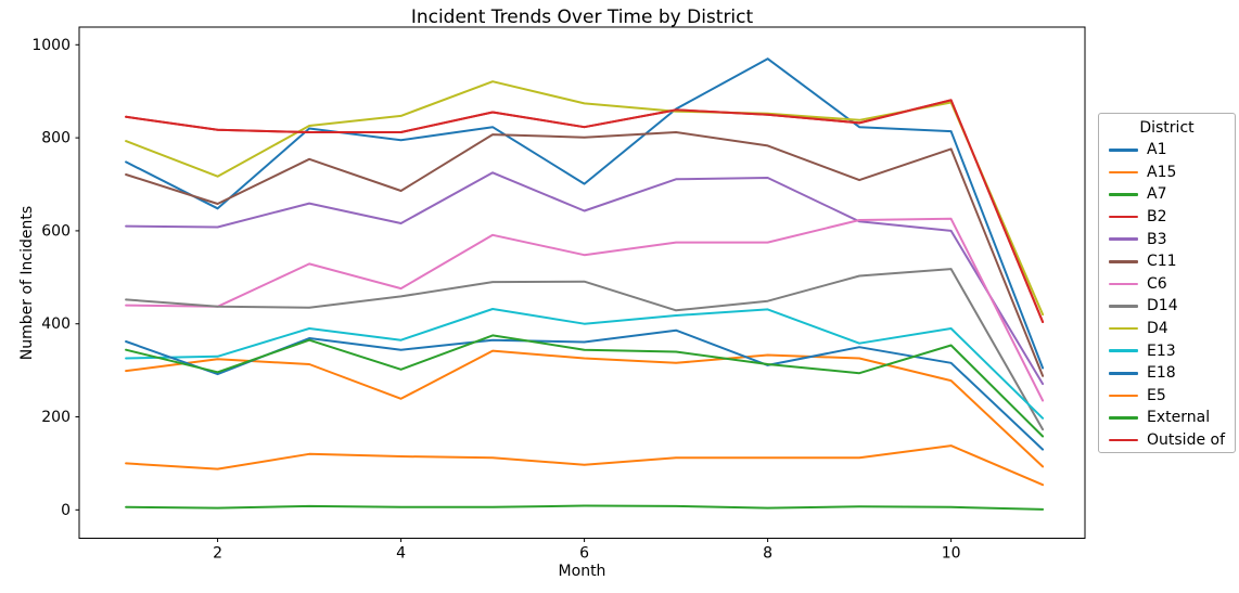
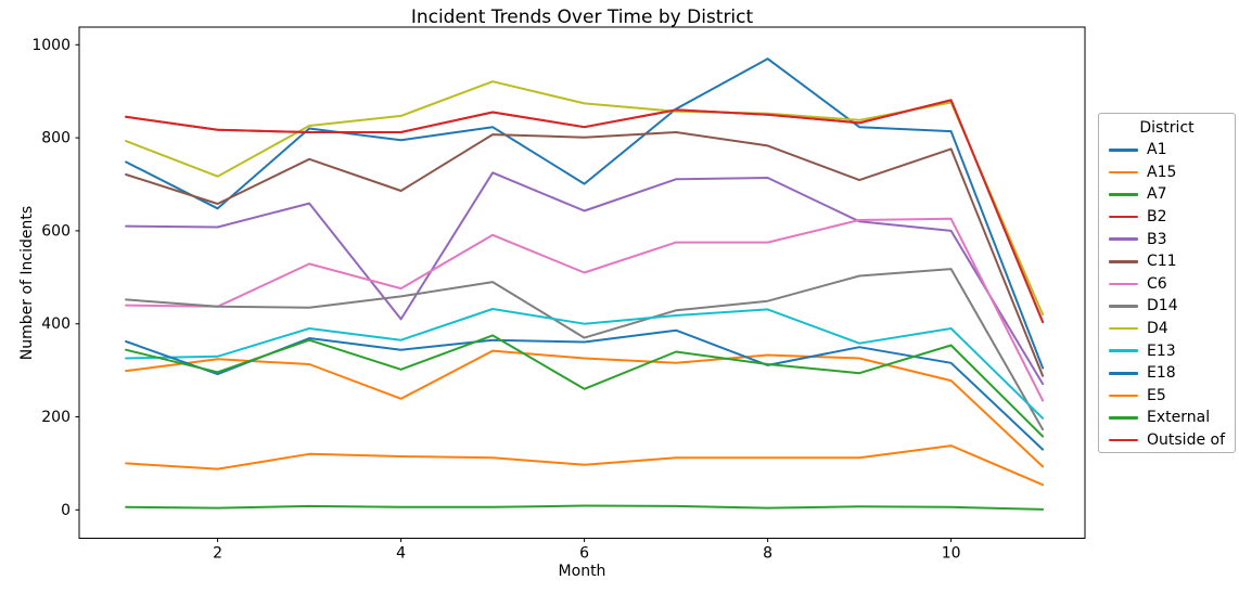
B3/4: 620 -> 410
C6/6: 550 -> 510
D14/6: 490 -> 370
External/6: 340 -> 260
